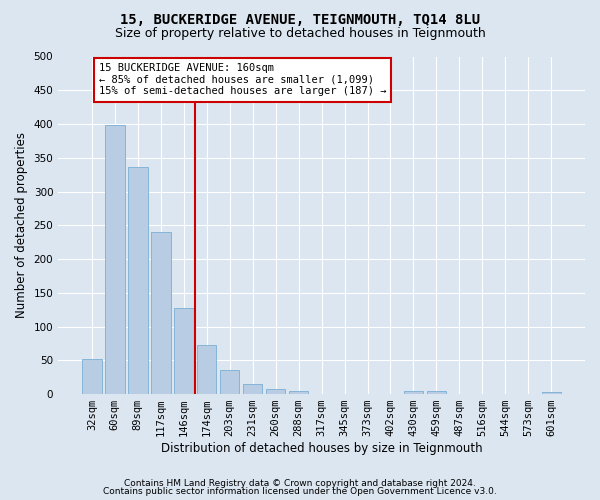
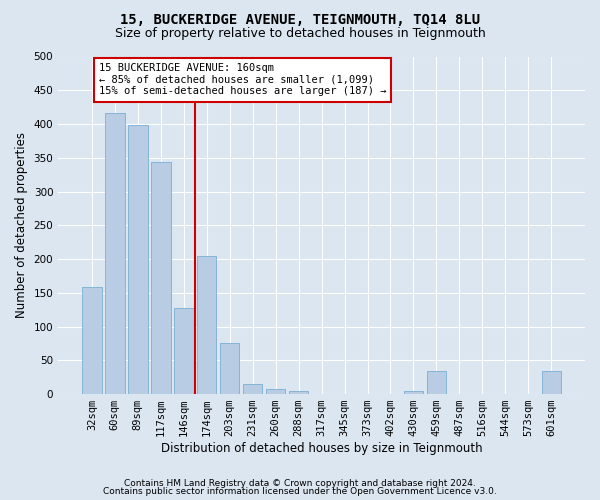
32sqm: 52 -> 158
60sqm: 398 -> 416
89sqm: 337 -> 398
117sqm: 240 -> 344
174sqm: 72 -> 204
203sqm: 35 -> 76
459sqm: 4 -> 34
601sqm: 3 -> 34
